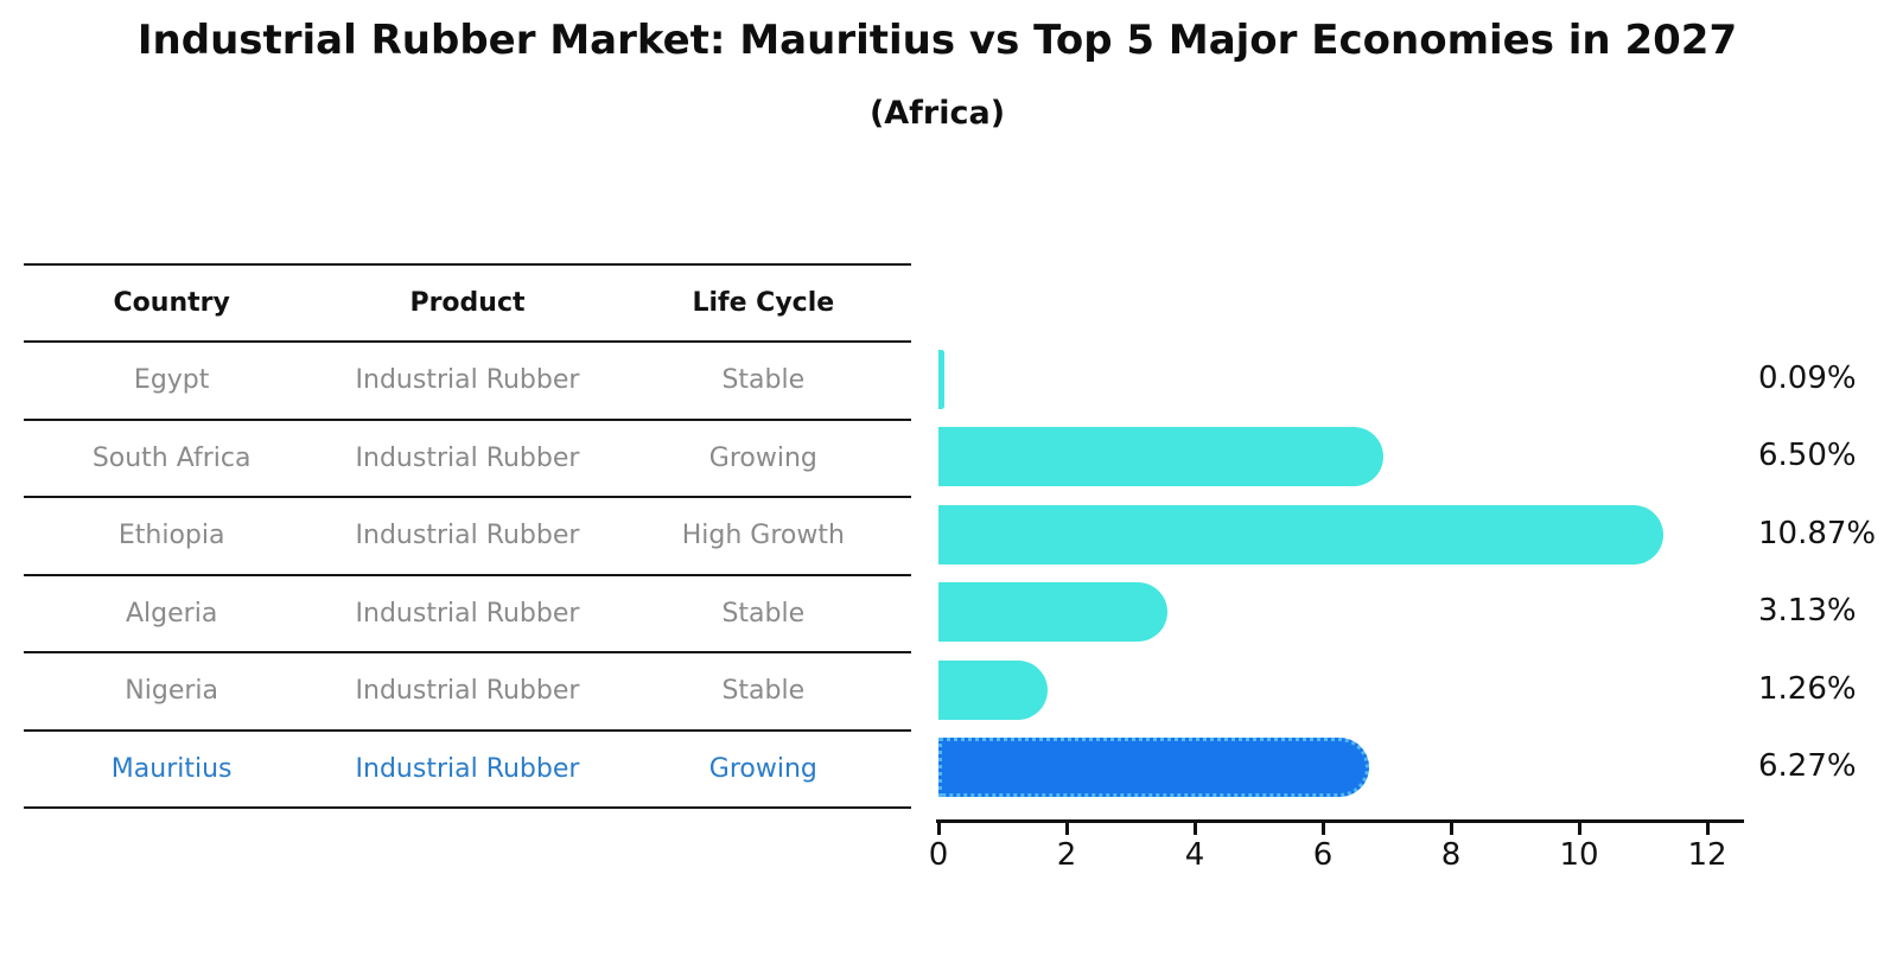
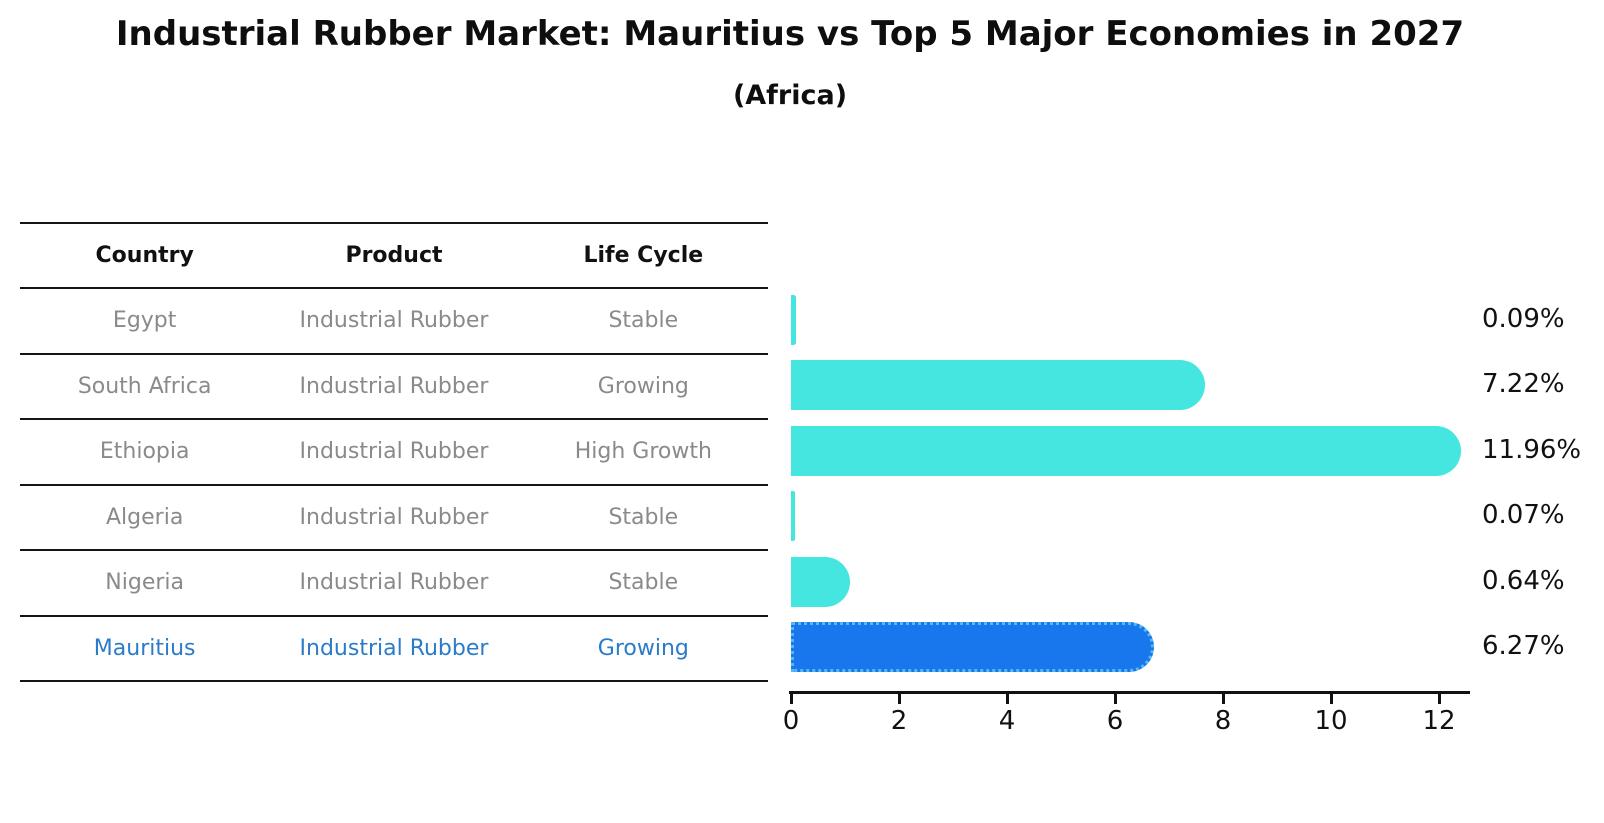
South Africa: 6.50% -> 7.22%
Ethiopia: 10.87% -> 11.96%
Algeria: 3.13% -> 0.07%
Nigeria: 1.26% -> 0.64%
